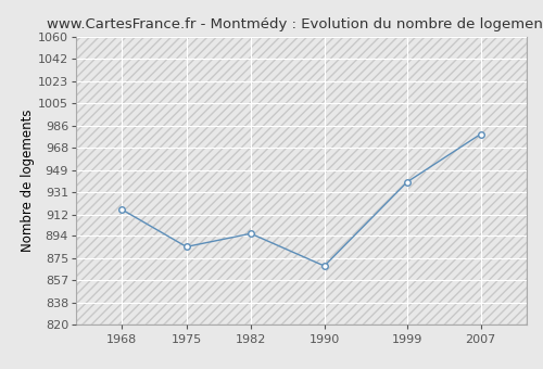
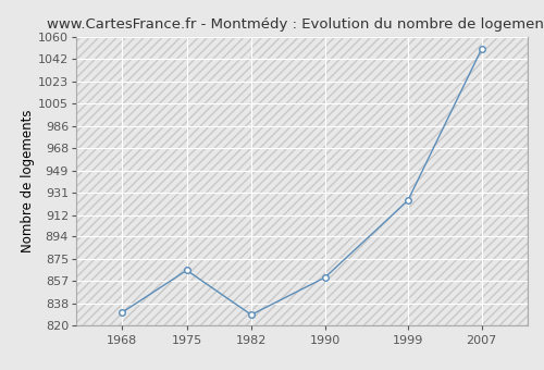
1968: 916 -> 831
1975: 885 -> 866
1982: 896 -> 829
1990: 869 -> 860
1999: 939 -> 924
2007: 979 -> 1050
